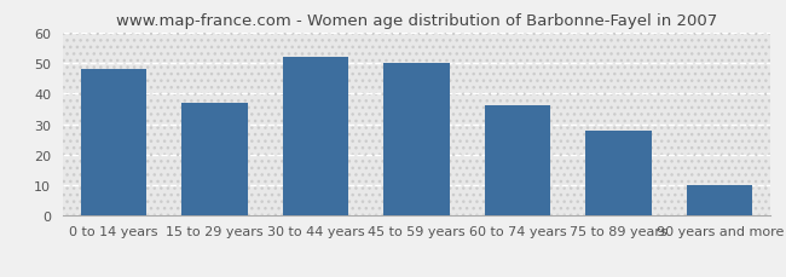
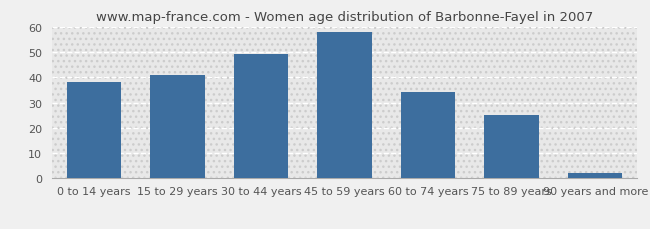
0 to 14 years: 48 -> 38
15 to 29 years: 37 -> 41
30 to 44 years: 52 -> 49
45 to 59 years: 50 -> 58
60 to 74 years: 36 -> 34
75 to 89 years: 28 -> 25
90 years and more: 10 -> 2
